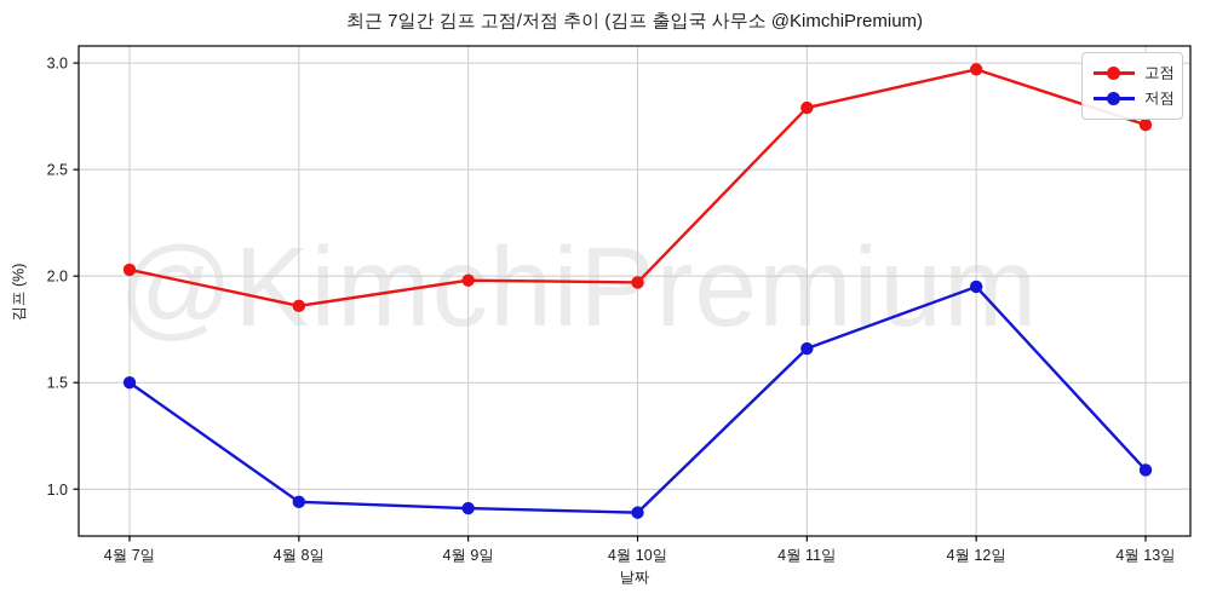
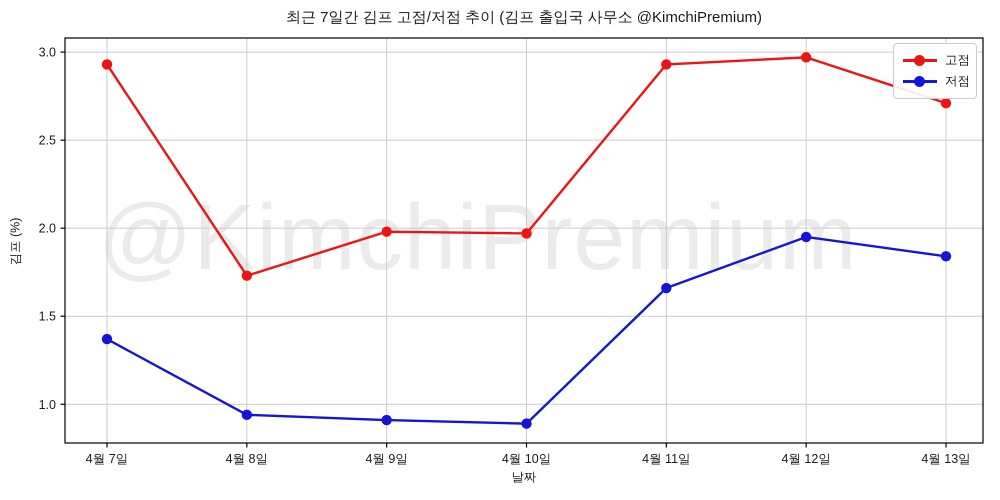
고점/4월 7일: 2.03 -> 2.93
저점/4월 7일: 1.50 -> 1.37
고점/4월 8일: 1.86 -> 1.73
고점/4월 11일: 2.79 -> 2.93
저점/4월 13일: 1.09 -> 1.84
